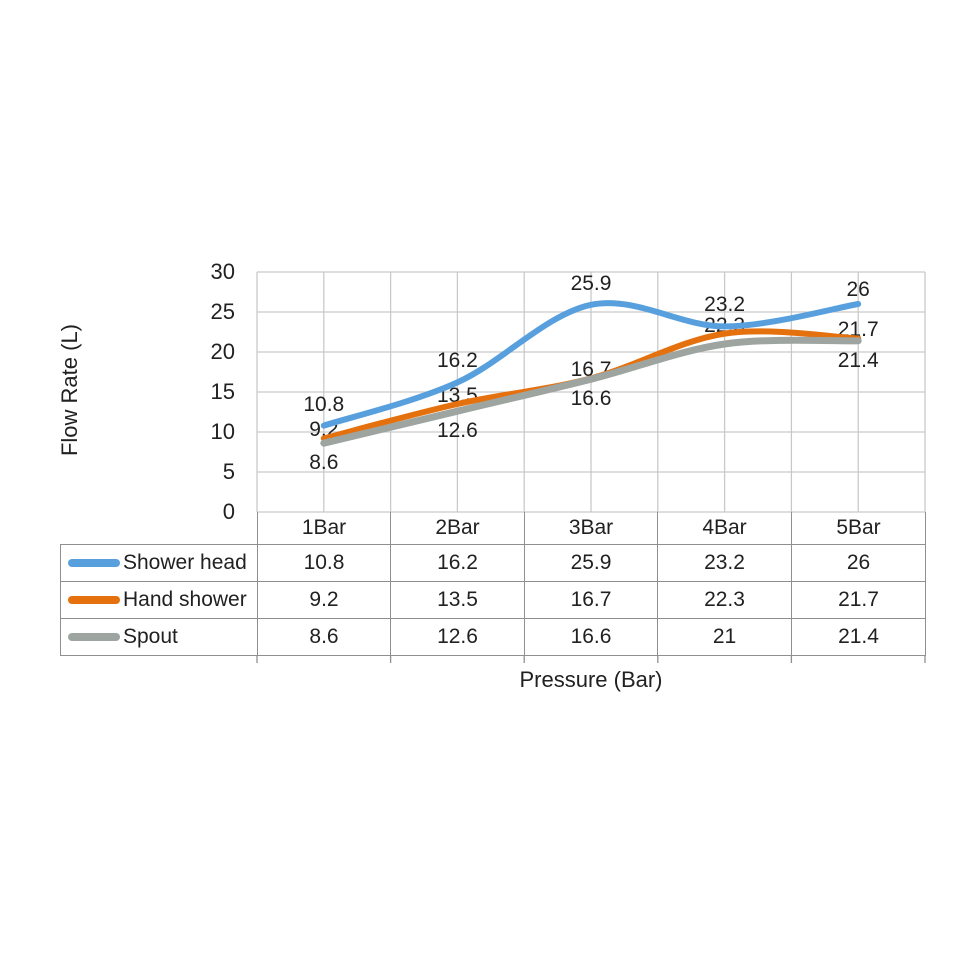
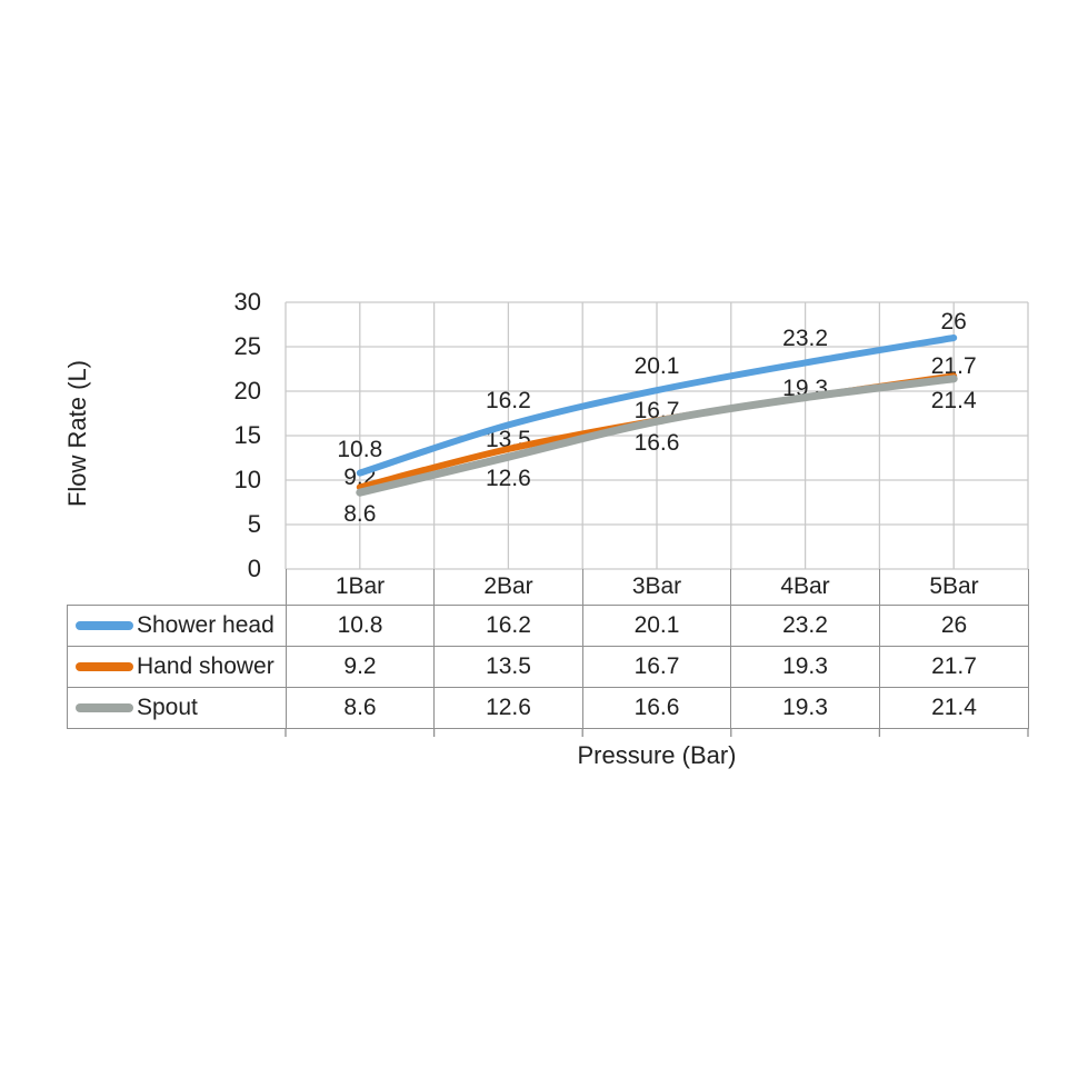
Shower head/3Bar: 25.9 -> 20.1
Hand shower/4Bar: 22.3 -> 19.3
Spout/4Bar: 21 -> 19.3
